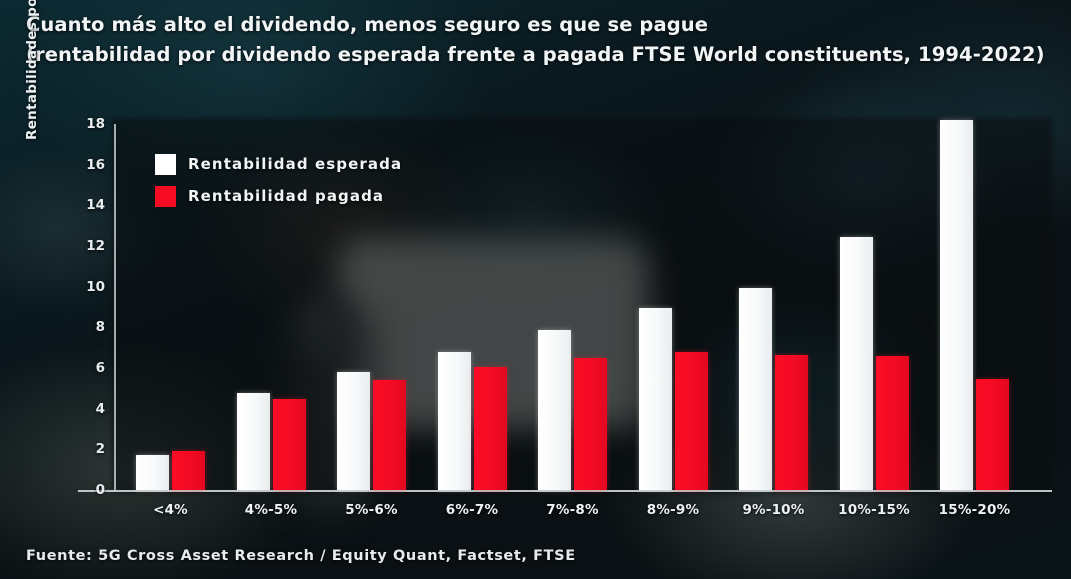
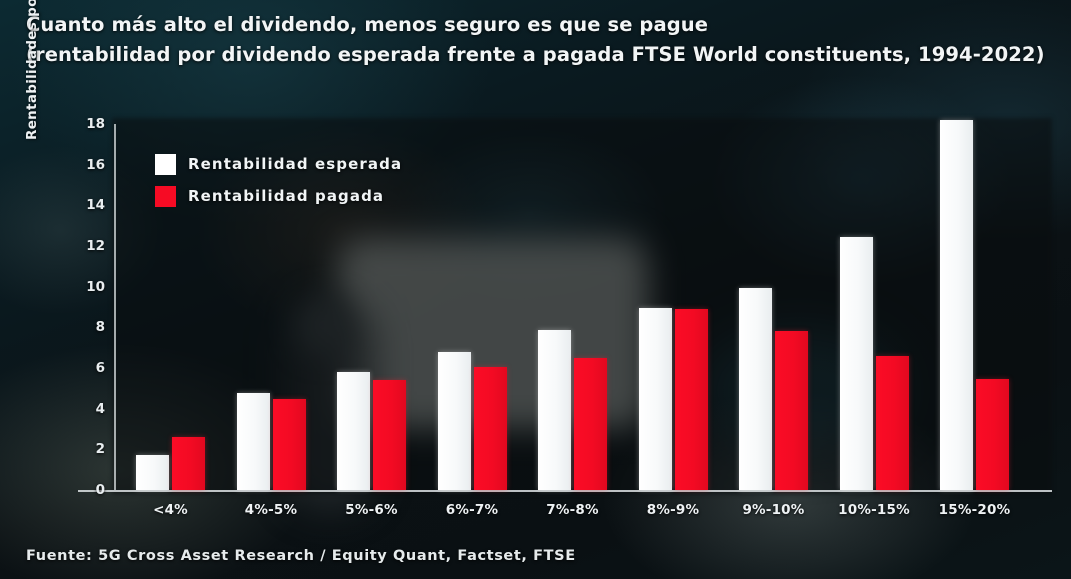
Rentabilidad pagada/<4%: 1.9 -> 2.6
Rentabilidad pagada/8%-9%: 6.8 -> 8.9
Rentabilidad pagada/9%-10%: 6.7 -> 7.8
